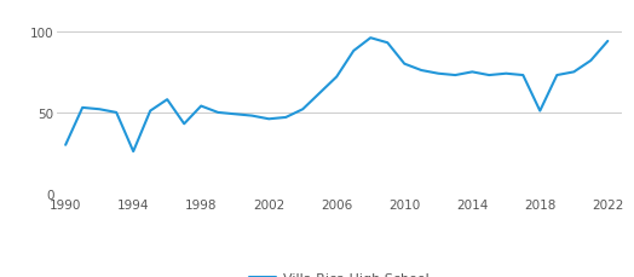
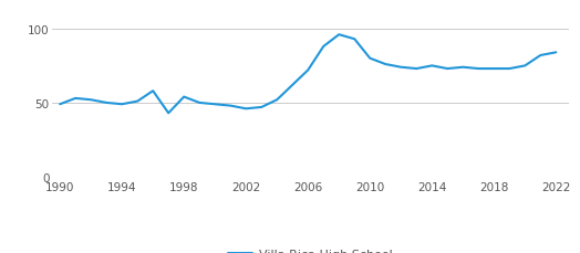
1990: 30 -> 49
1994: 26 -> 49
2018: 51 -> 73
2022: 94 -> 84
